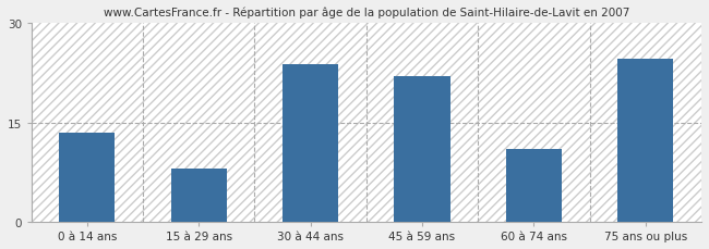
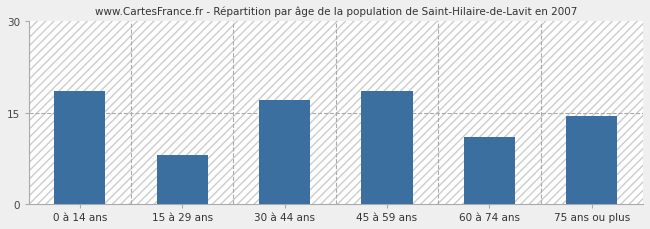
0 à 14 ans: 13.4 -> 18.5
30 à 44 ans: 23.8 -> 17.0
45 à 59 ans: 22.0 -> 18.5
75 ans ou plus: 24.6 -> 14.5
